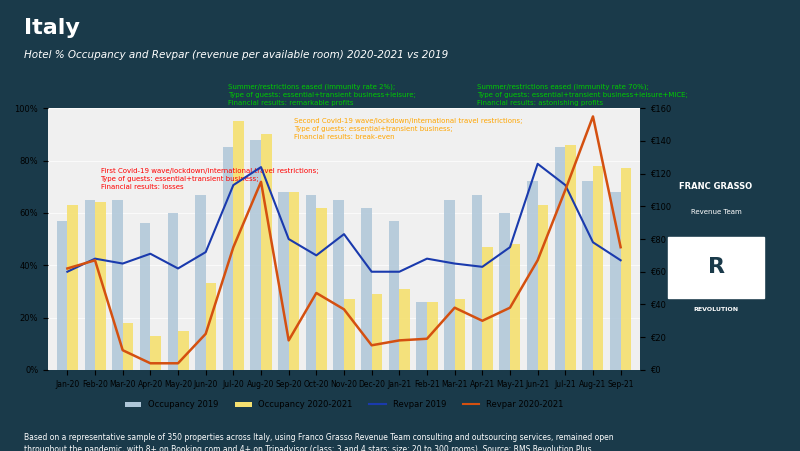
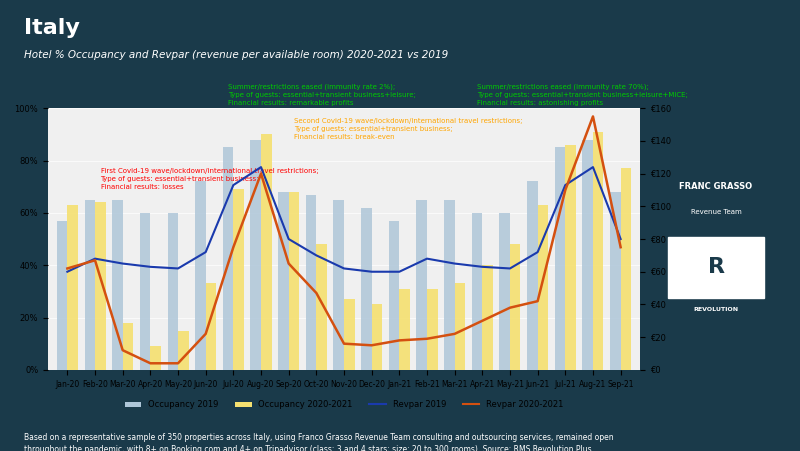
Occupancy 2019/Apr-20: 56% -> 60%
Revpar 2019/Apr-20: €71 -> €63
Occupancy 2020-2021/Apr-20: 13% -> 9%
Occupancy 2019/Jun-20: 67% -> 72%
Occupancy 2020-2021/Jul-20: 95% -> 69%
Revpar 2020-2021/Aug-20: €115 -> €120
Revpar 2020-2021/Sep-20: €18 -> €65
Occupancy 2020-2021/Oct-20: 62% -> 48%
Revpar 2019/Nov-20: €83 -> €62
Revpar 2020-2021/Nov-20: €37 -> €16
Occupancy 2020-2021/Dec-20: 29% -> 25%
Occupancy 2019/Feb-21: 26% -> 65%
Occupancy 2020-2021/Feb-21: 26% -> 31%
Revpar 2020-2021/Mar-21: €38 -> €22
Occupancy 2020-2021/Mar-21: 27% -> 33%
Occupancy 2019/Apr-21: 67% -> 60%
Occupancy 2020-2021/Apr-21: 47% -> 40%
Revpar 2019/May-21: €75 -> €62
Revpar 2019/Jun-21: €126 -> €72
Revpar 2020-2021/Jun-21: €67 -> €42
Occupancy 2019/Aug-21: 72% -> 88%
Revpar 2019/Aug-21: €78 -> €124
Occupancy 2020-2021/Aug-21: 78% -> 91%
Revpar 2019/Sep-21: €67 -> €80
